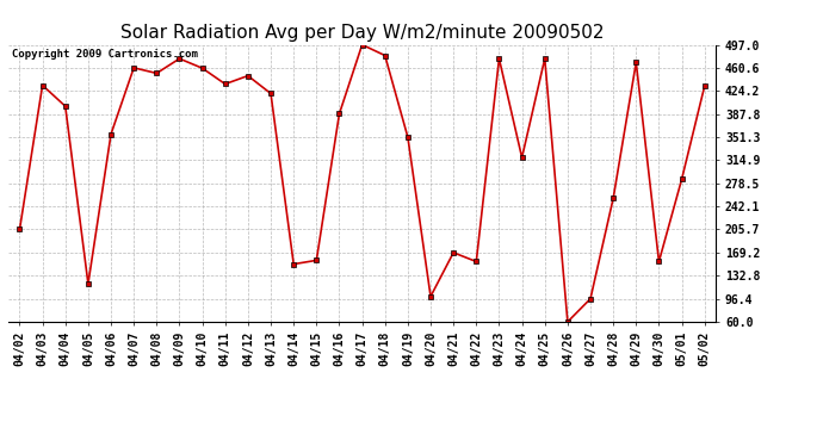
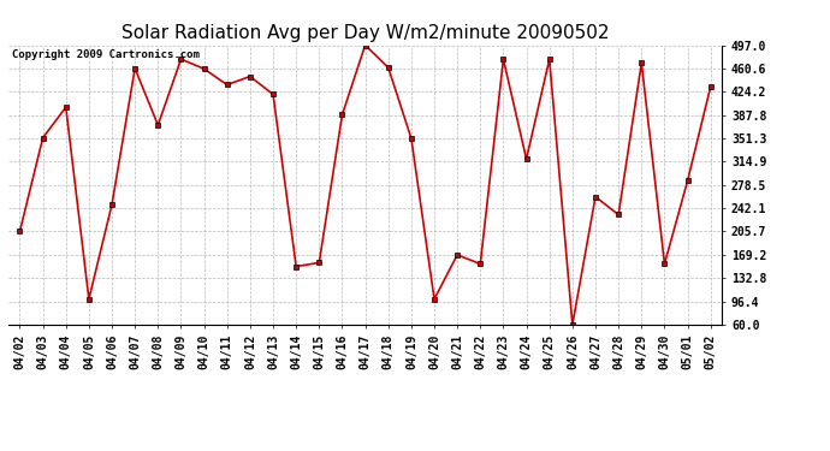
04/03: 433 -> 352
04/05: 120 -> 100
04/06: 356 -> 248
04/08: 452 -> 372
04/18: 480 -> 462
04/27: 96 -> 260
04/28: 255 -> 232
